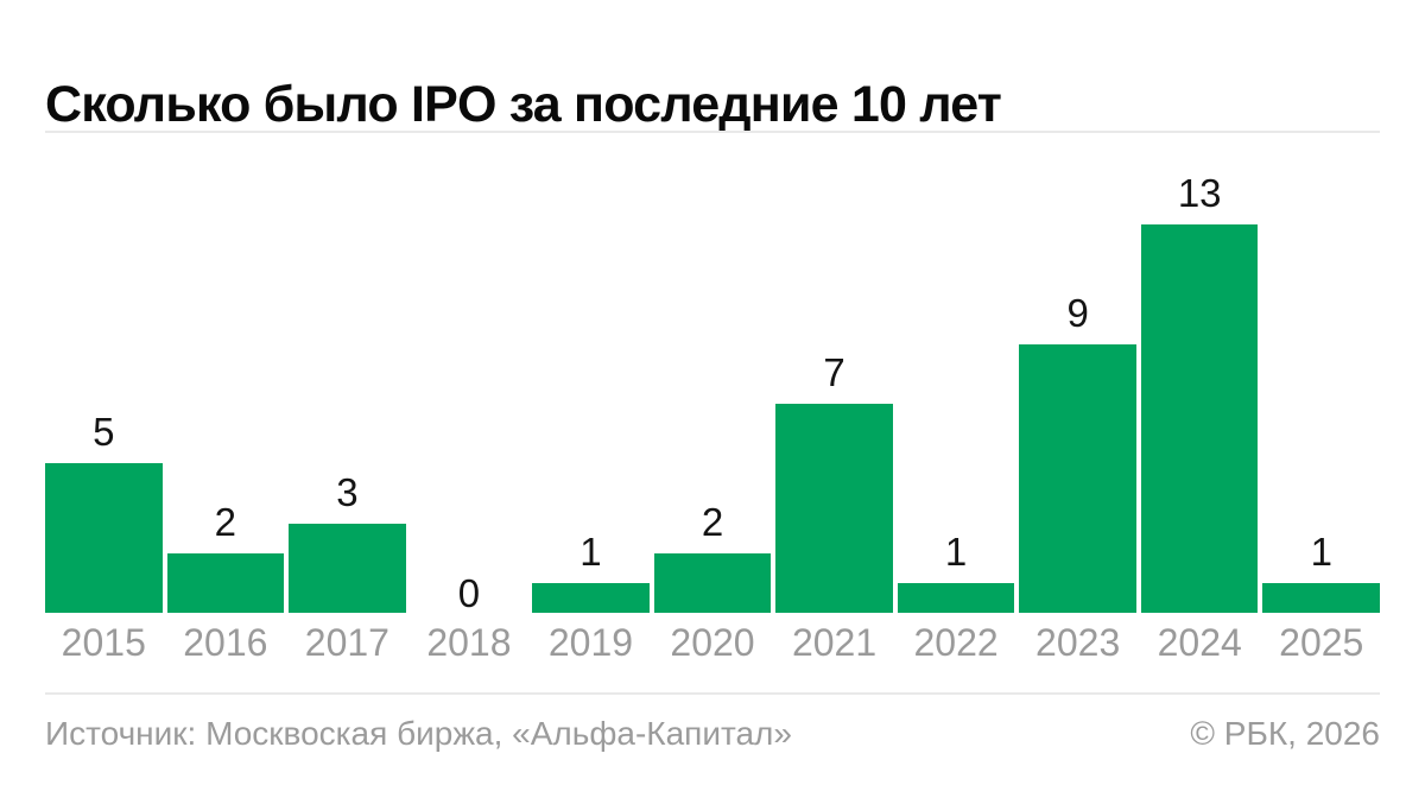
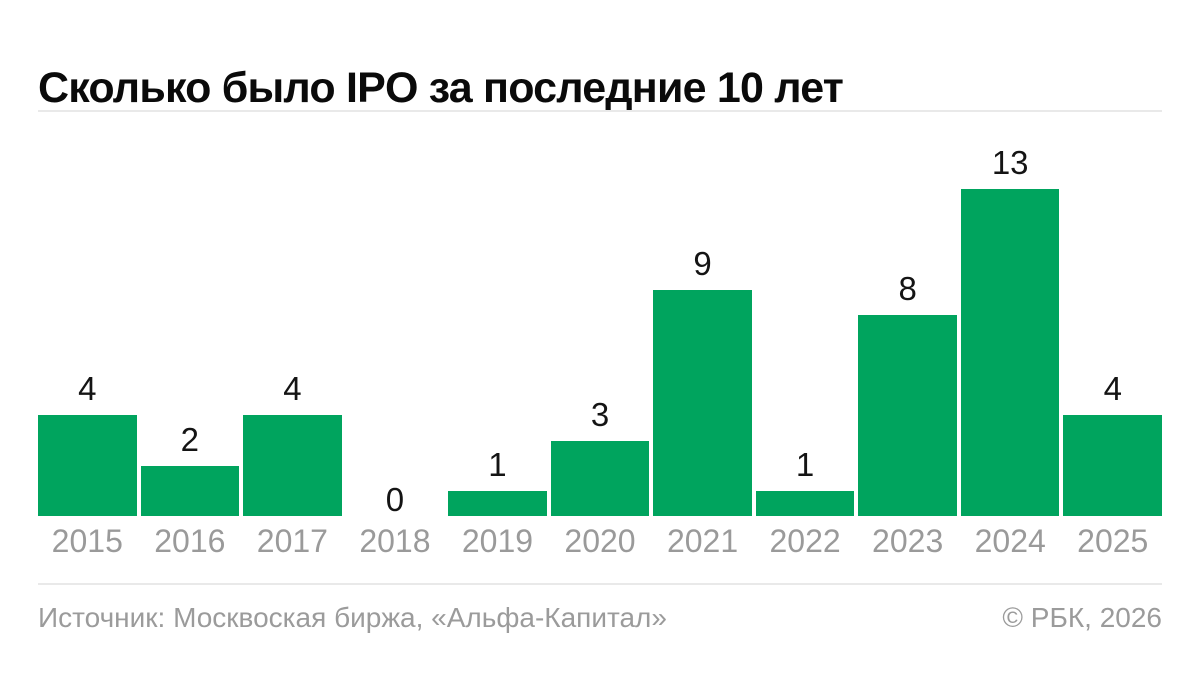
2015: 5 -> 4
2017: 3 -> 4
2020: 2 -> 3
2021: 7 -> 9
2023: 9 -> 8
2025: 1 -> 4
